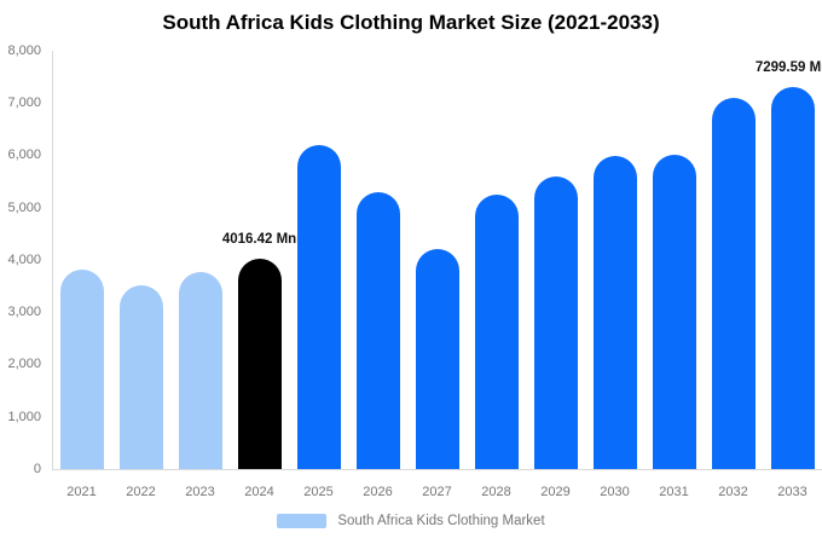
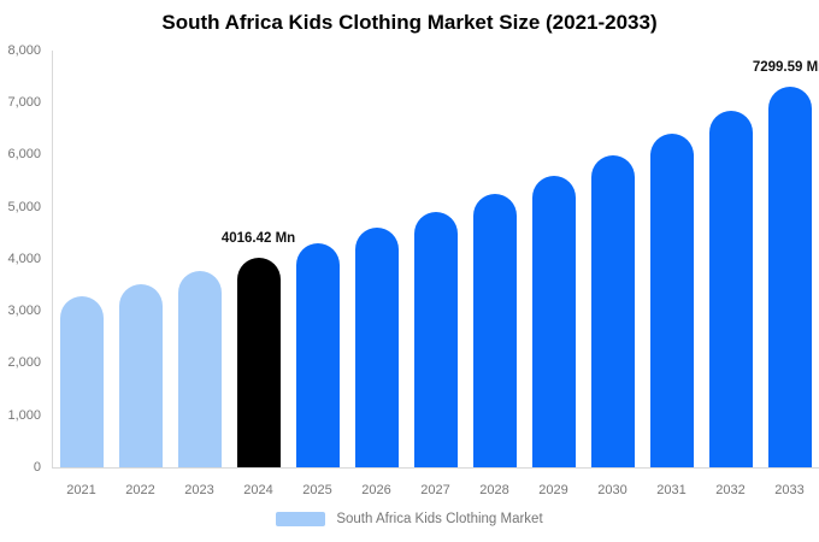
2021: 3800 -> 3300
2025: 6200 -> 4300
2026: 5300 -> 4600
2027: 4200 -> 4900
2031: 6000 -> 6400
2032: 7100 -> 6800
